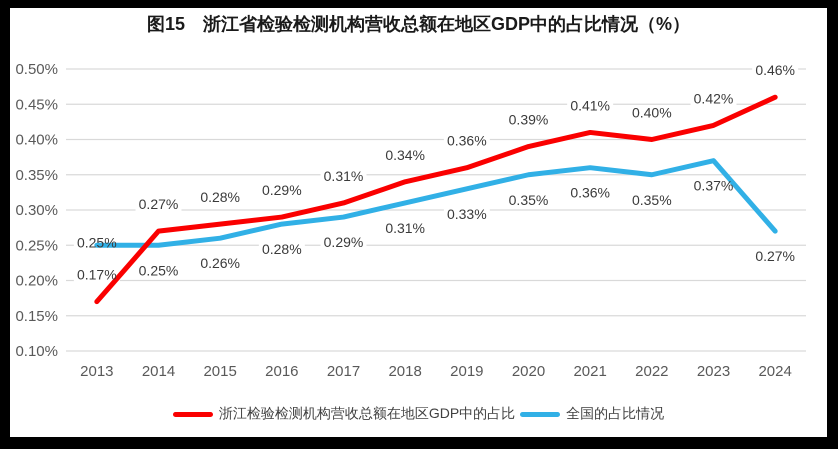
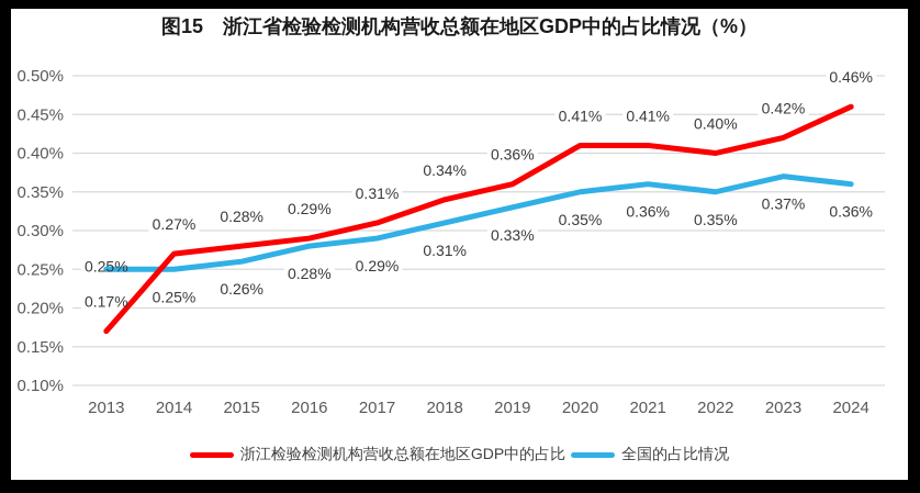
浙江检验检测机构营收总额在地区GDP中的占比/2020: 0.39% -> 0.41%
全国的占比情况/2024: 0.27% -> 0.36%
